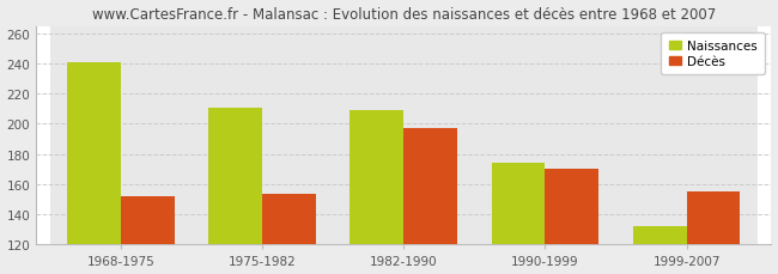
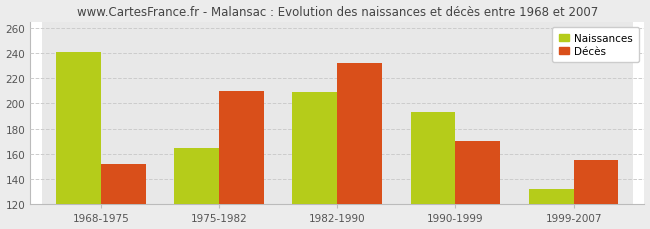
Naissances/1975-1982: 211 -> 165
Décès/1975-1982: 154 -> 210
Décès/1982-1990: 197 -> 232
Naissances/1990-1999: 174 -> 193
